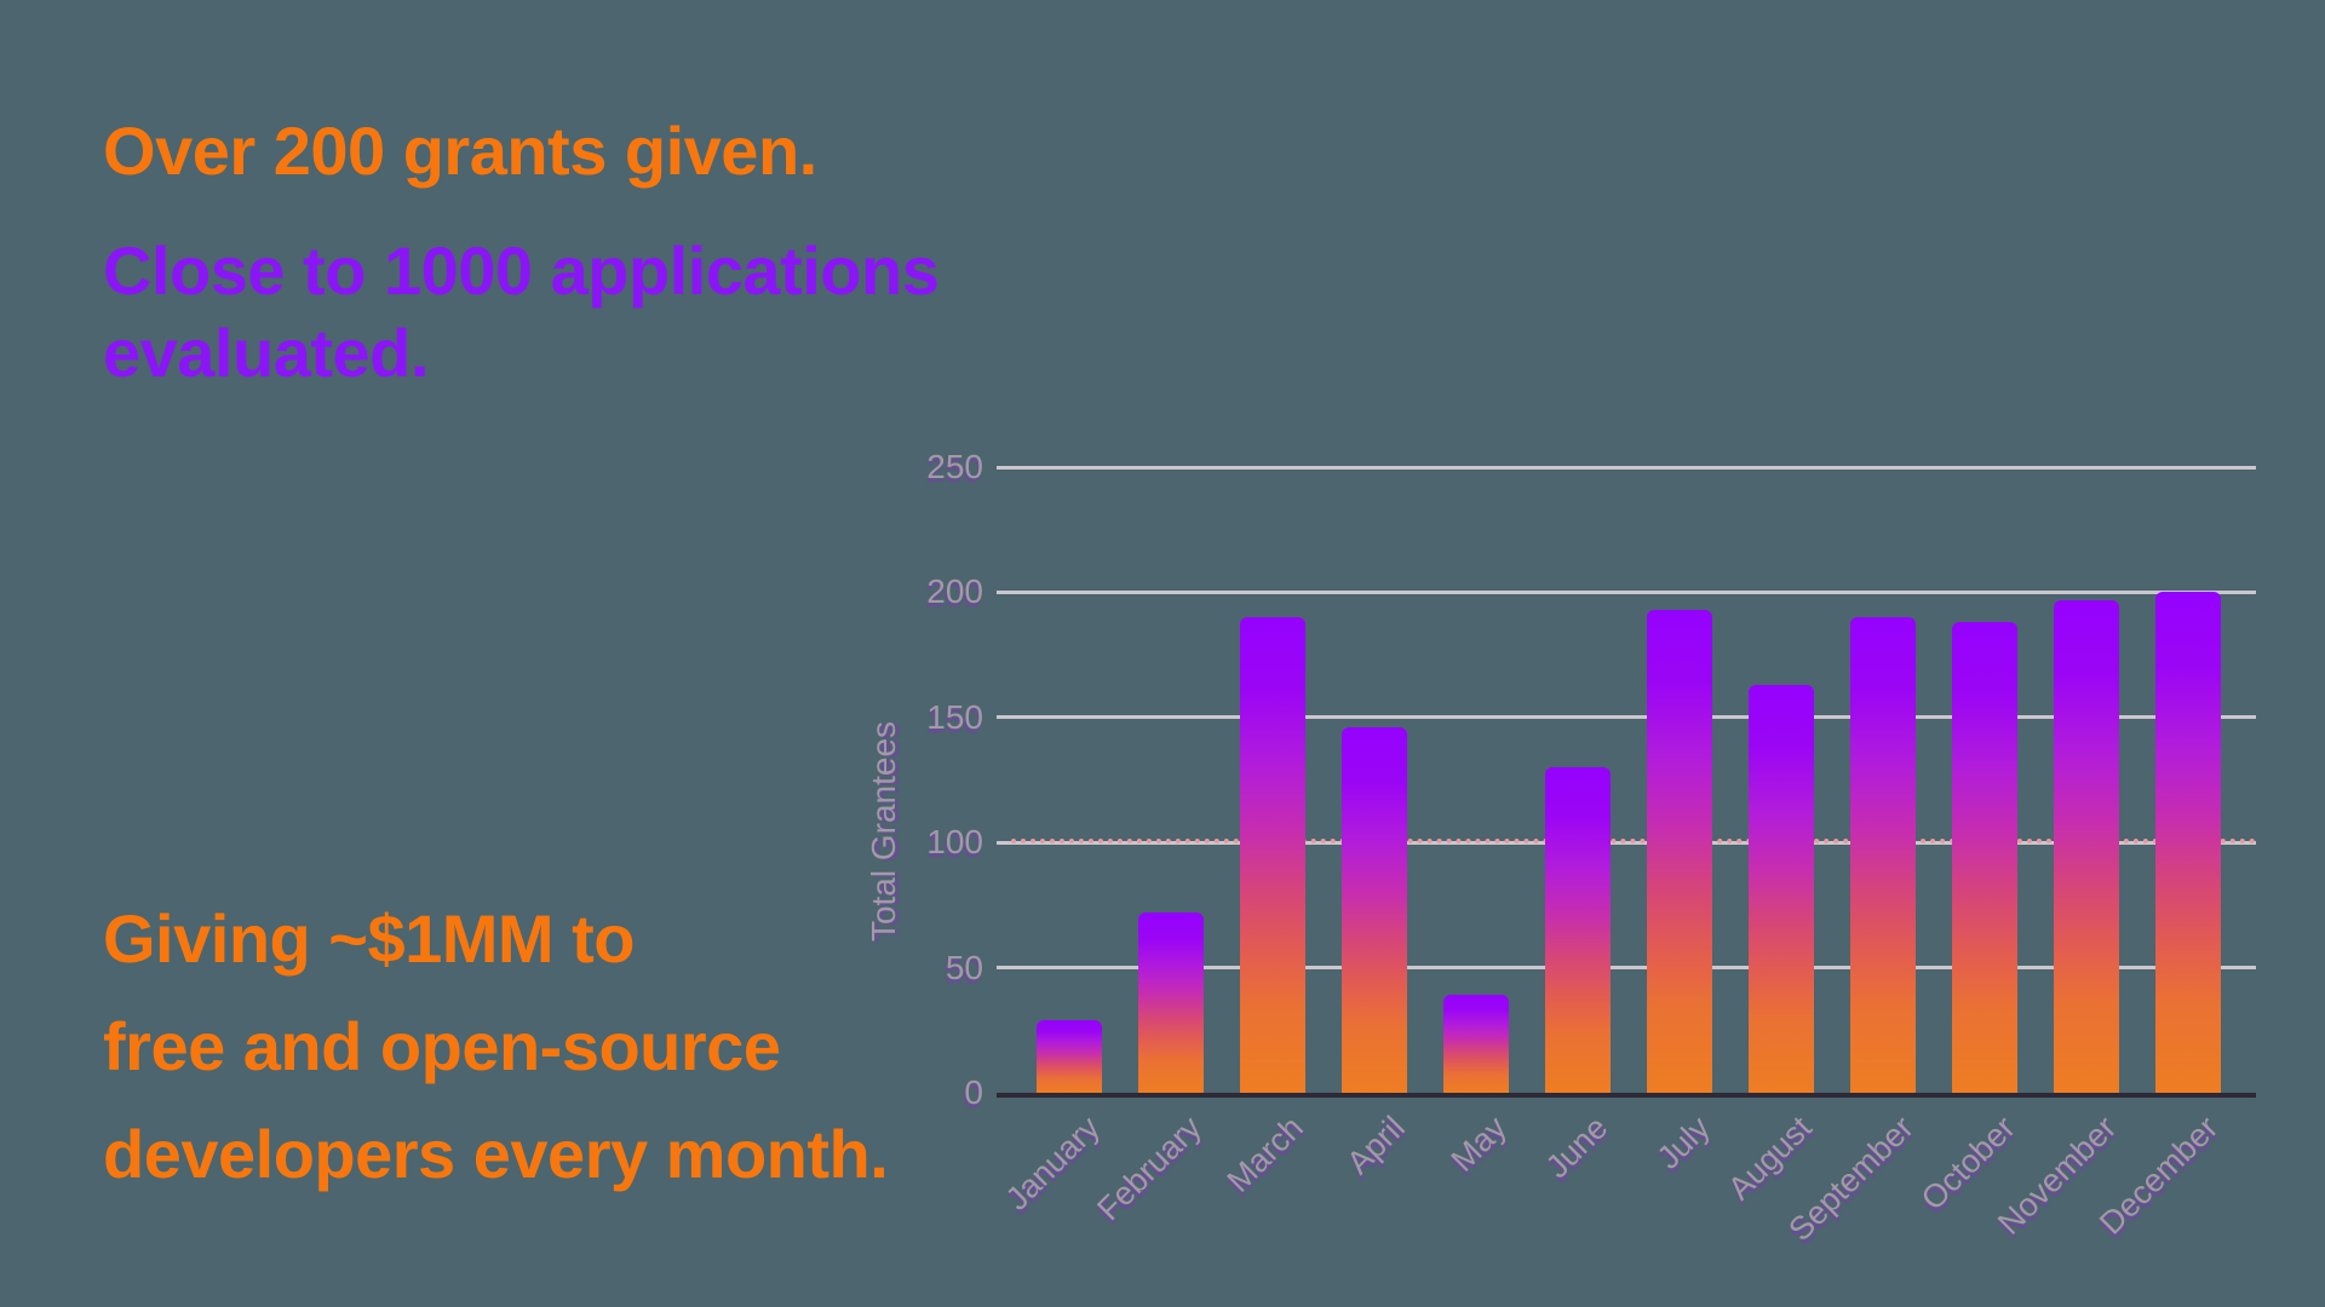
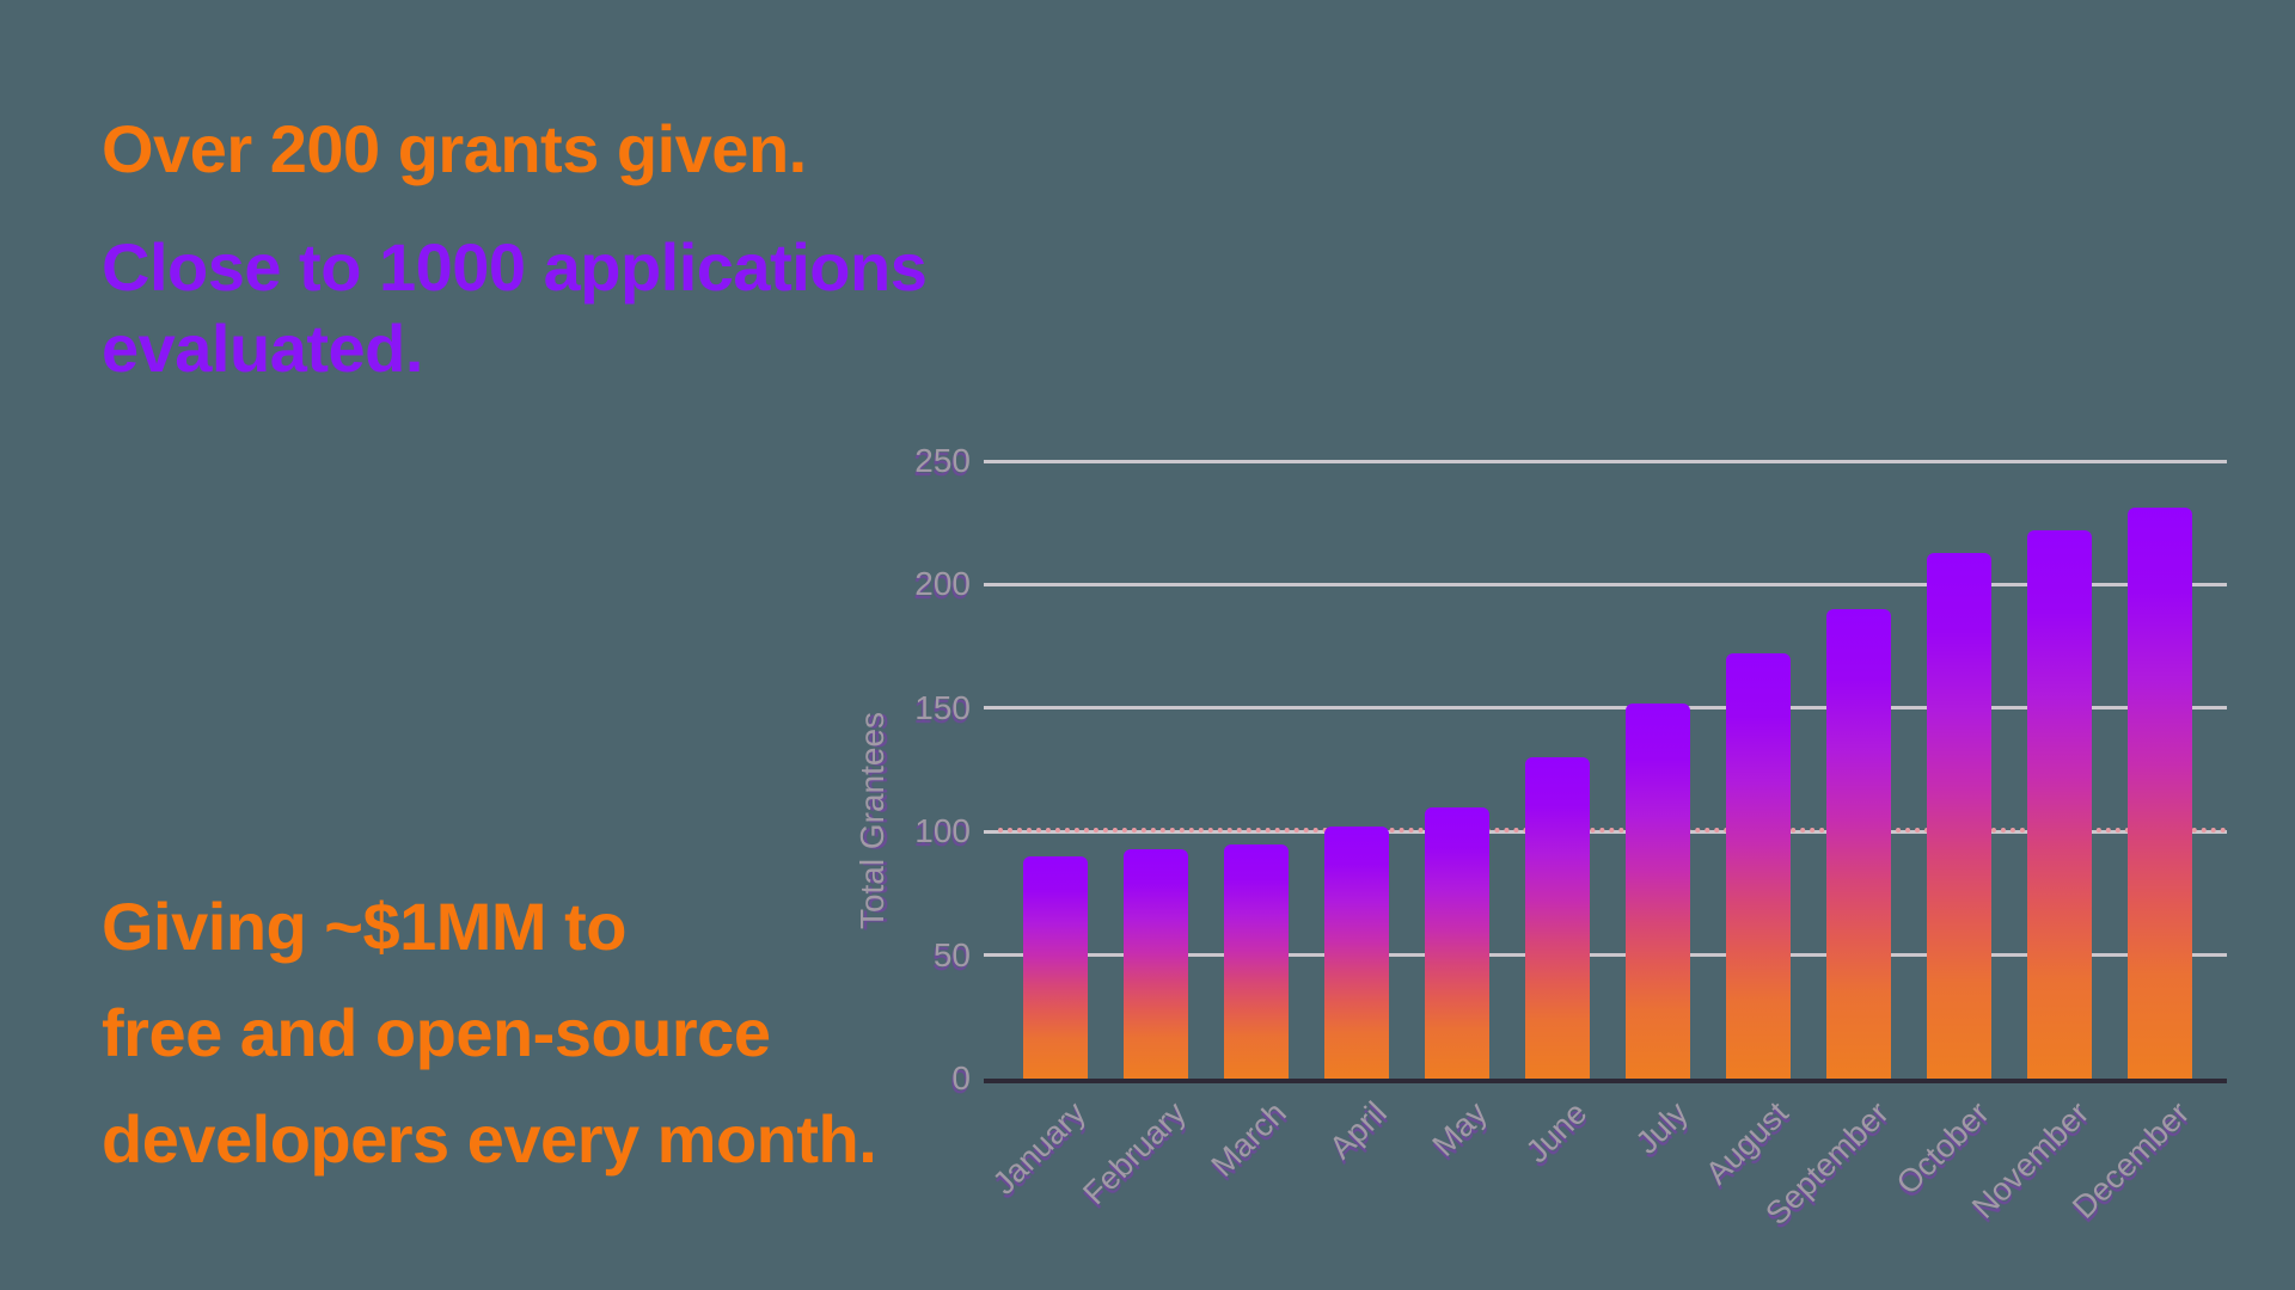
January: 29 -> 90
February: 72 -> 93
March: 190 -> 95
April: 146 -> 102
May: 39 -> 110
July: 193 -> 152
August: 163 -> 172
October: 188 -> 213
November: 197 -> 222
December: 200 -> 231
